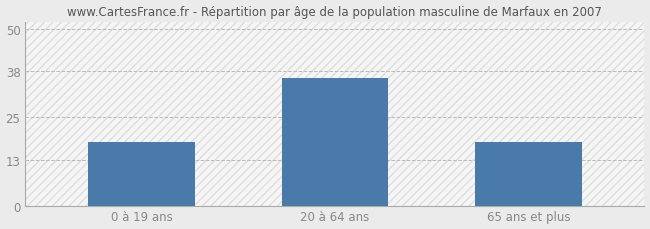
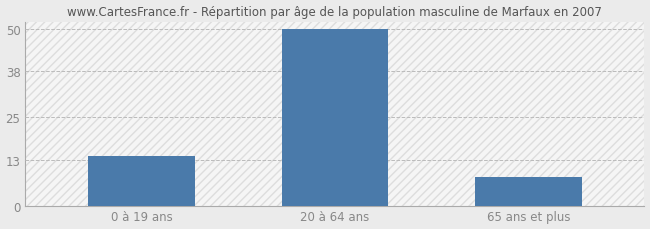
0 à 19 ans: 18 -> 14
20 à 64 ans: 36 -> 50
65 ans et plus: 18 -> 8
